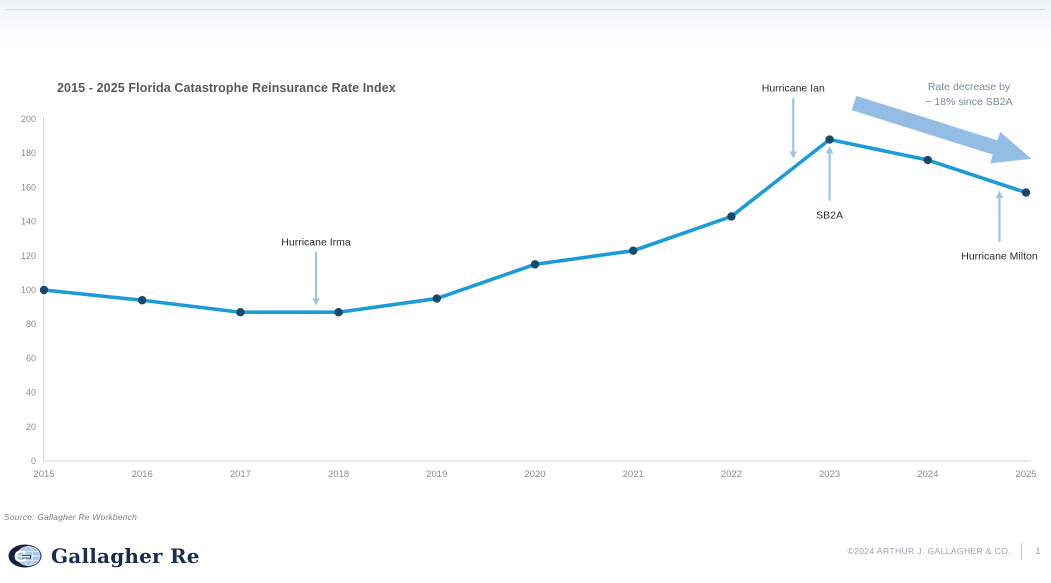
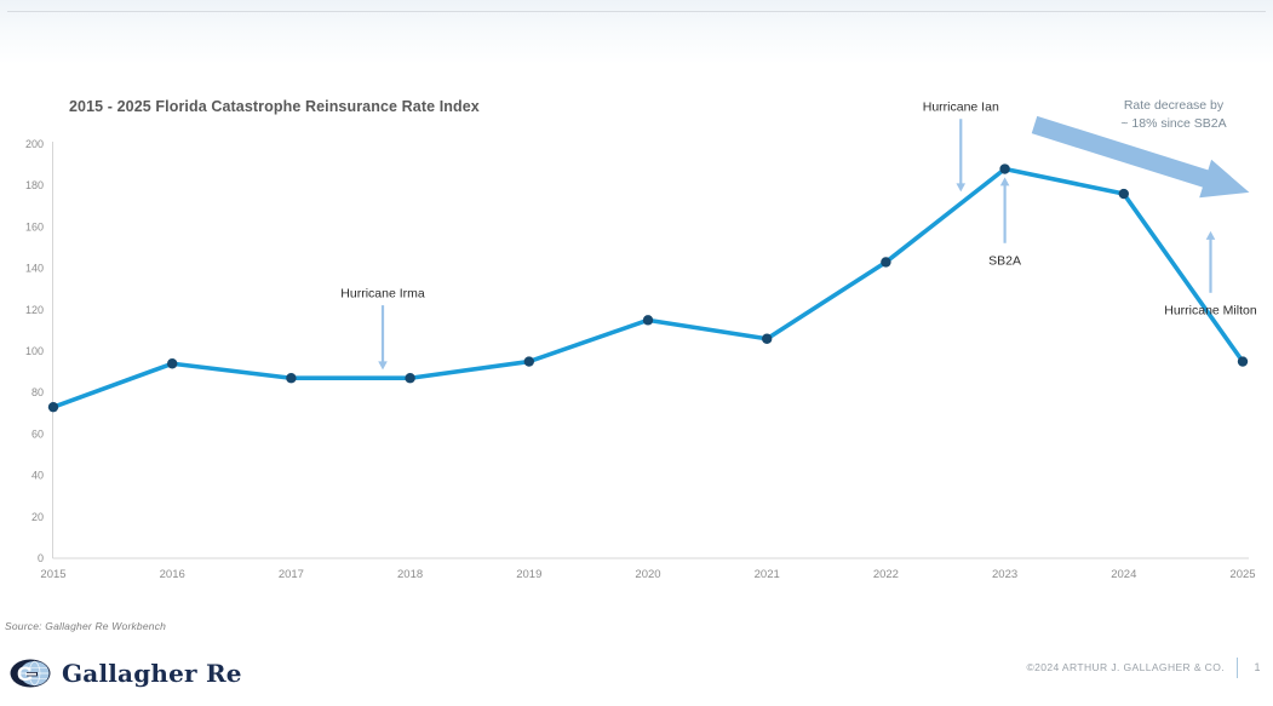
2015: 100 -> 73
2021: 123 -> 106
2025: 157 -> 95
